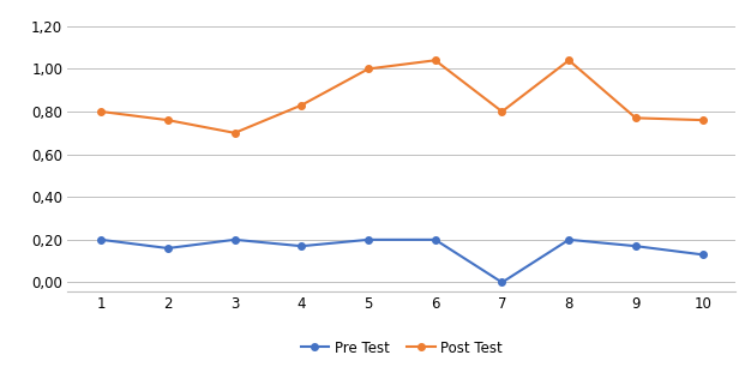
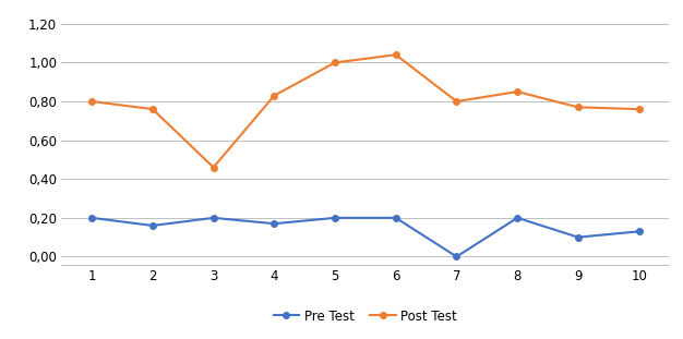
Post Test/3: 0,70 -> 0,46
Post Test/8: 1,04 -> 0,85
Pre Test/9: 0,17 -> 0,10
